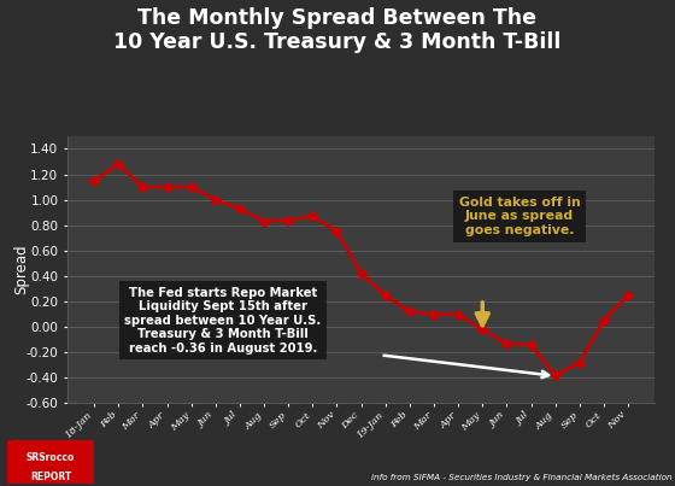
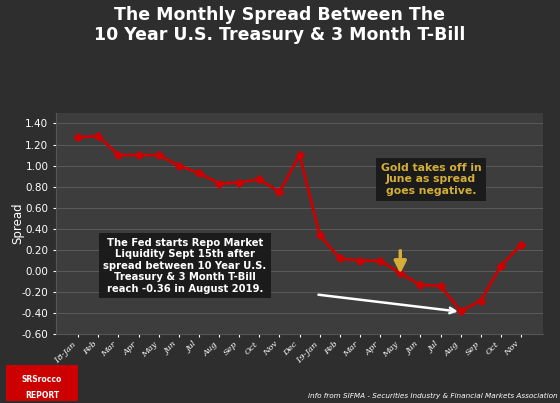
18-Jan: 1.15 -> 1.27
Dec: 0.42 -> 1.10
19-Jan: 0.25 -> 0.34
